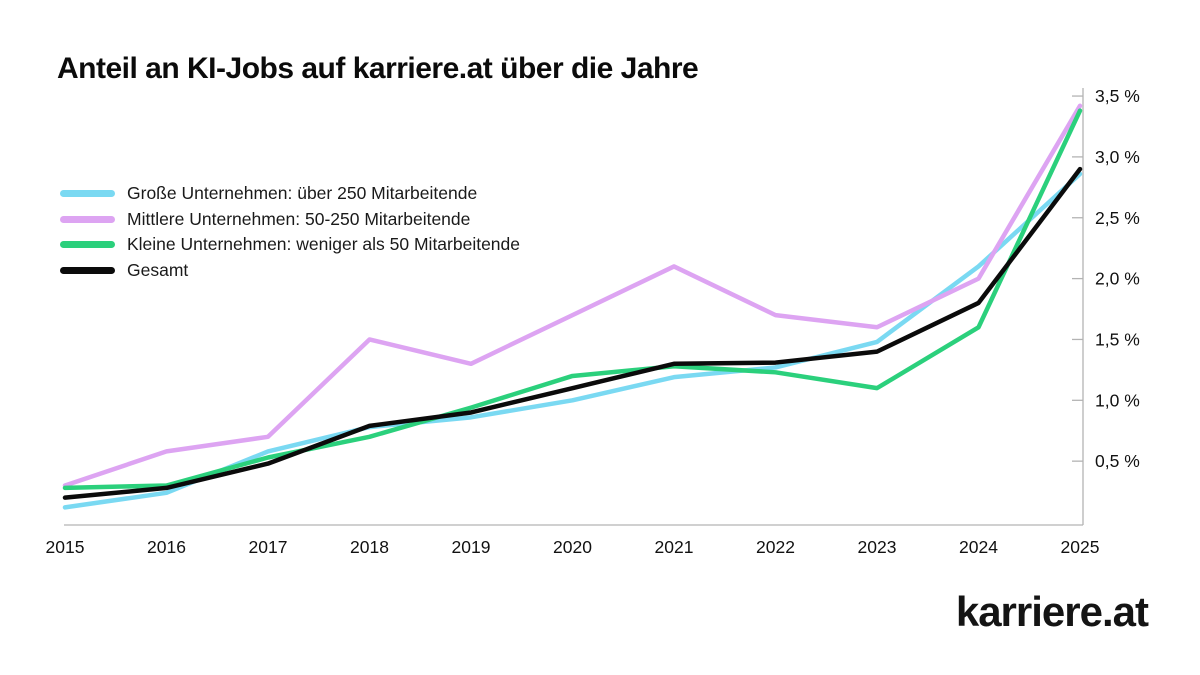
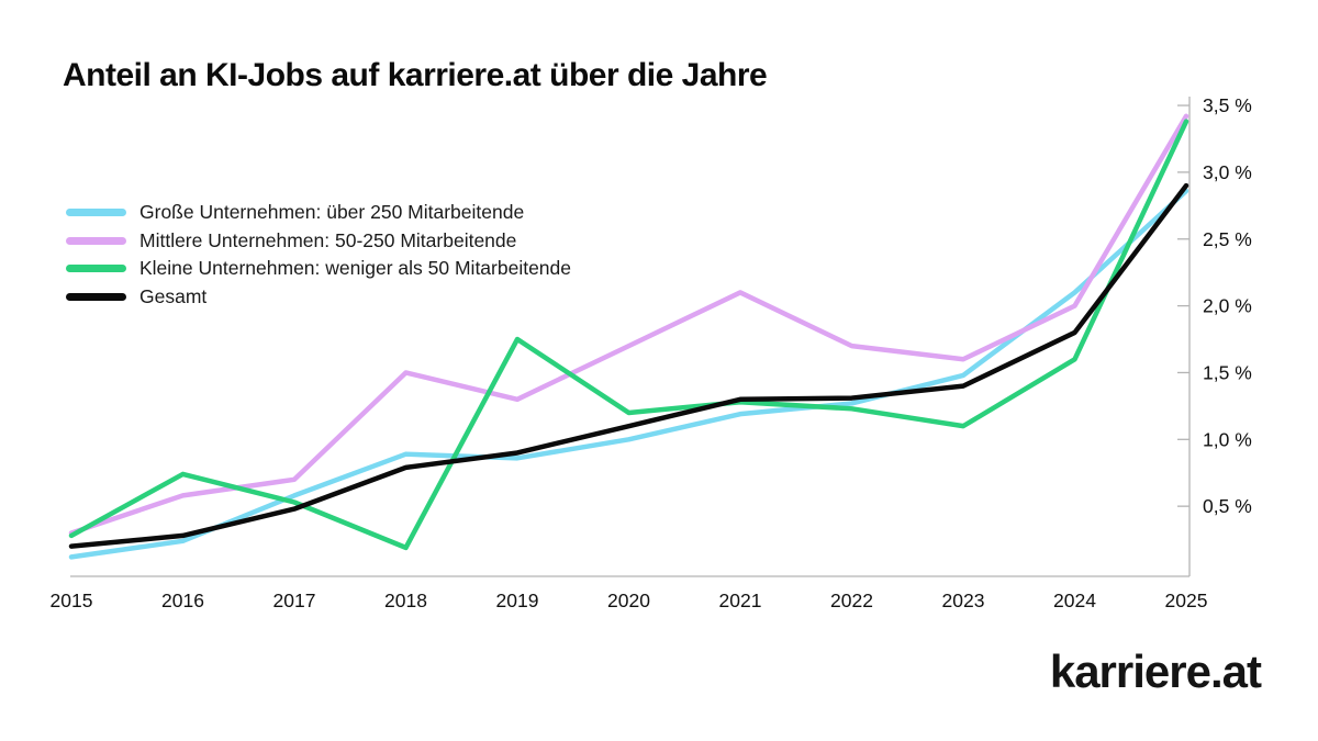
Kleine Unternehmen: weniger als 50 Mitarbeitende/2016: 0,30% -> 0,74%
Große Unternehmen: über 250 Mitarbeitende/2018: 0,78% -> 0,89%
Kleine Unternehmen: weniger als 50 Mitarbeitende/2018: 0,70% -> 0,19%
Kleine Unternehmen: weniger als 50 Mitarbeitende/2019: 0,94% -> 1,75%
